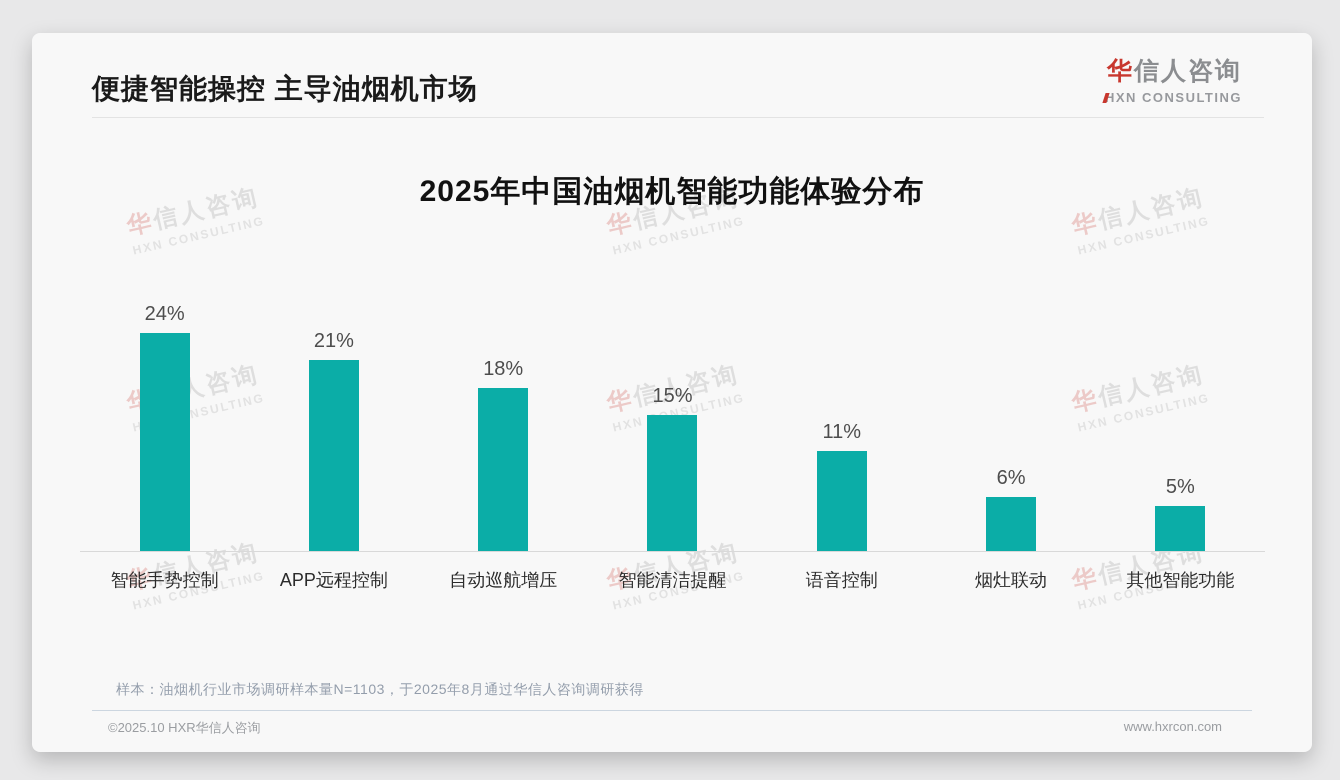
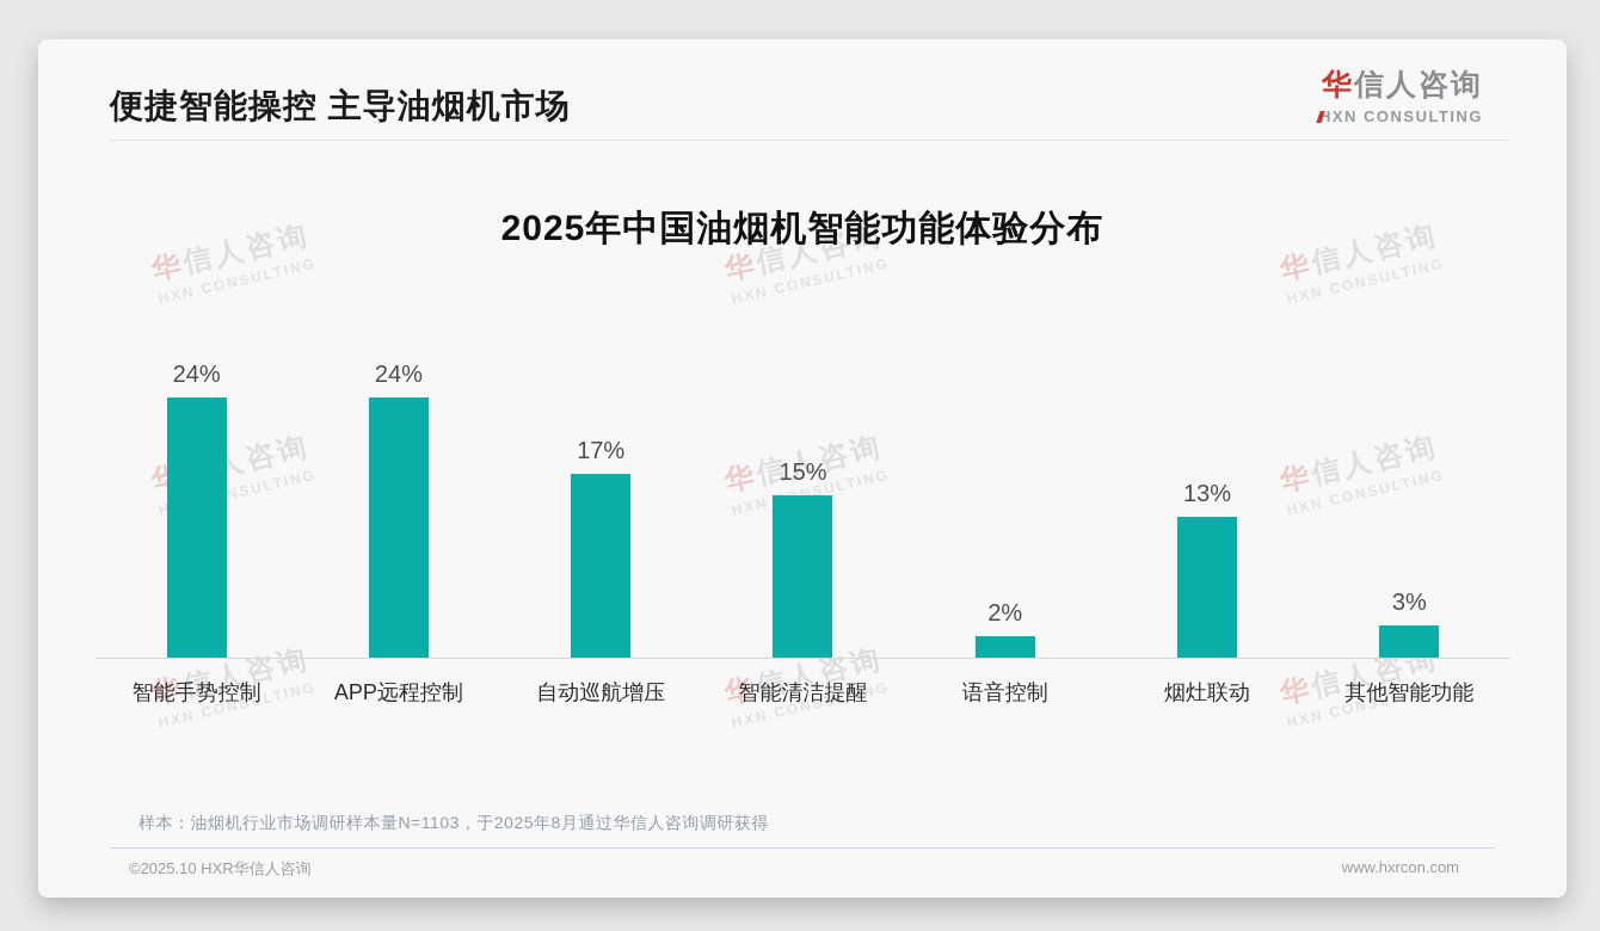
APP远程控制: 21% -> 24%
自动巡航增压: 18% -> 17%
语音控制: 11% -> 2%
烟灶联动: 6% -> 13%
其他智能功能: 5% -> 3%
